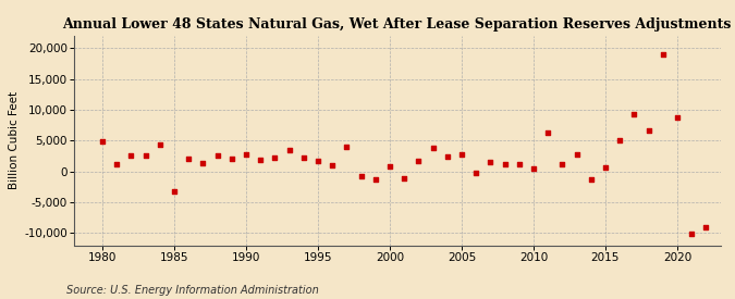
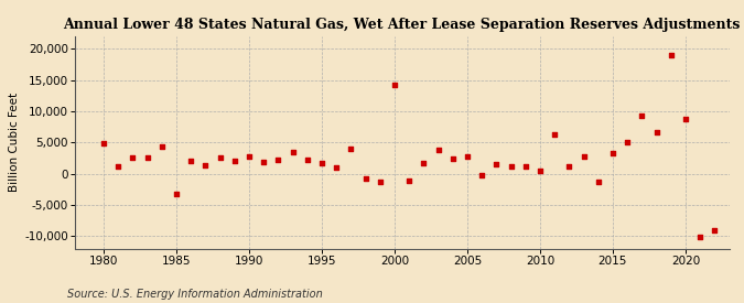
2000: 800 -> 14,200
2015: 700 -> 3,200
